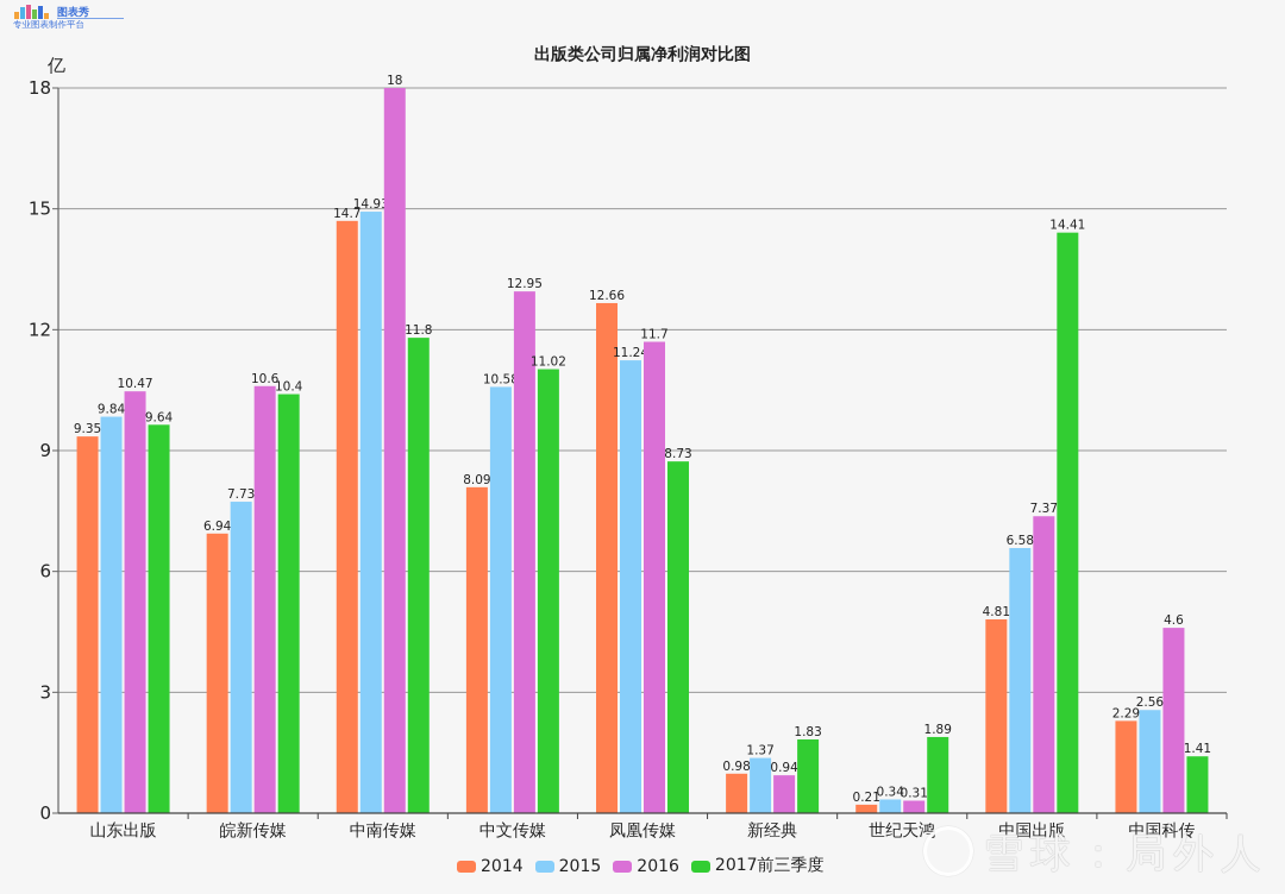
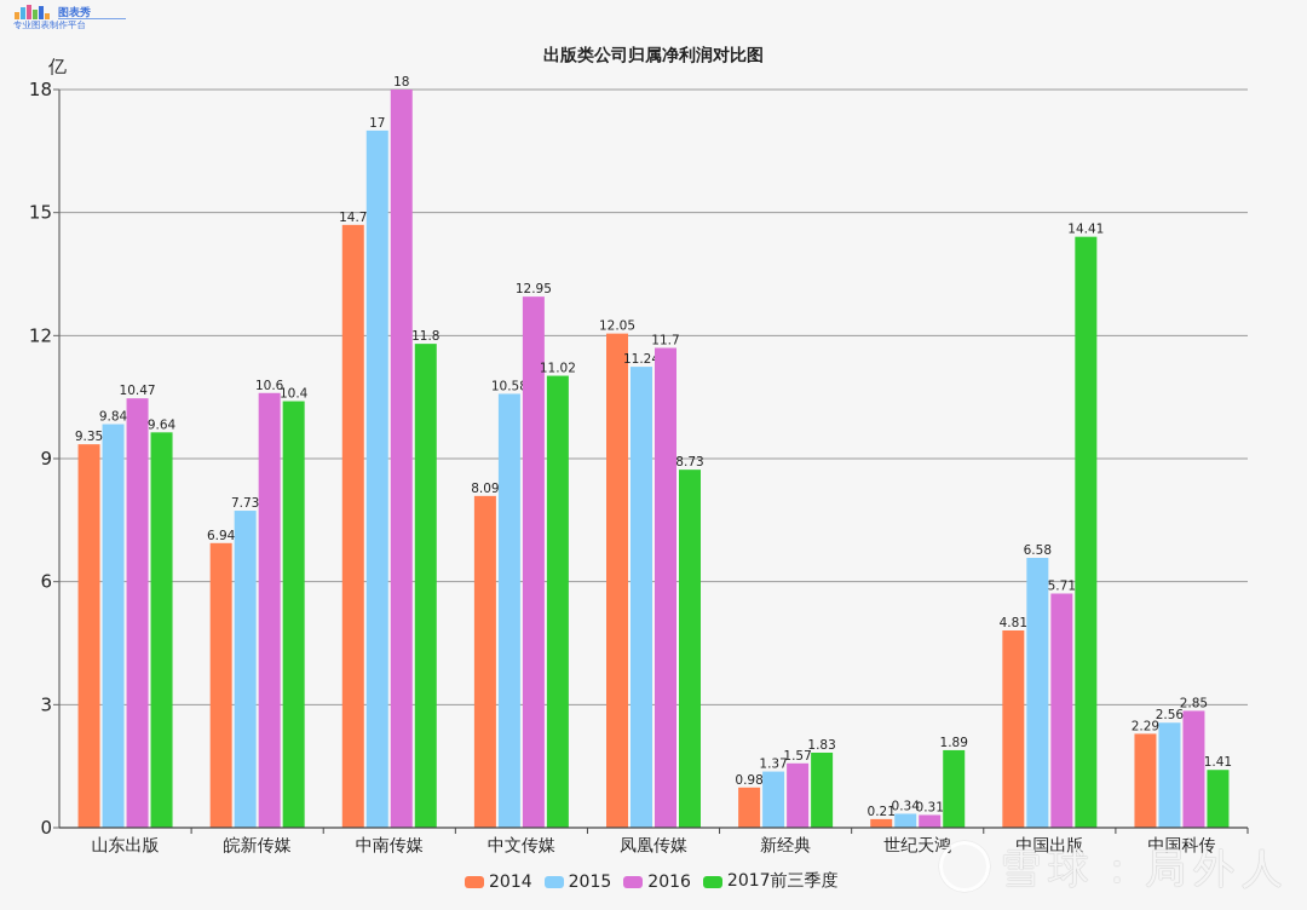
2015/中南传媒: 14.93 -> 17
2014/凤凰传媒: 12.66 -> 12.05
2016/新经典: 0.94 -> 1.57
2016/中国出版: 7.37 -> 5.71
2016/中国科传: 4.6 -> 2.85
